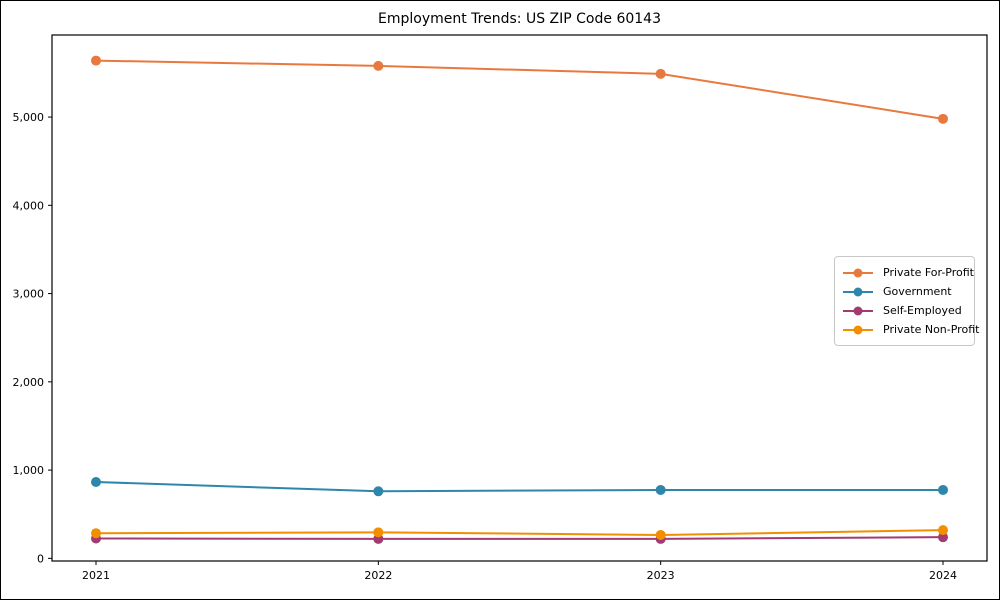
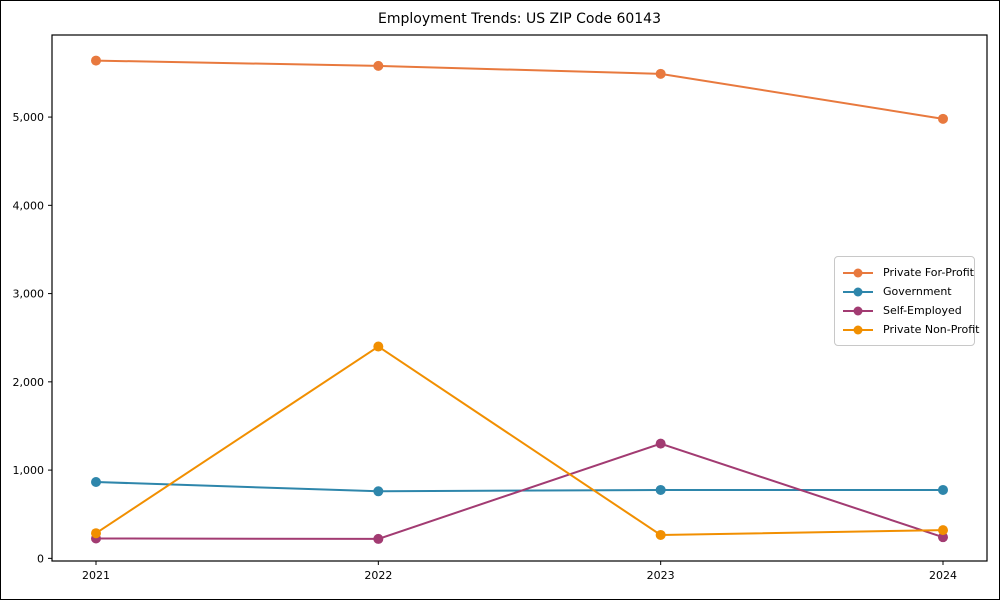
Private Non-Profit/2022: 300 -> 2400
Self-Employed/2023: 200 -> 1300
